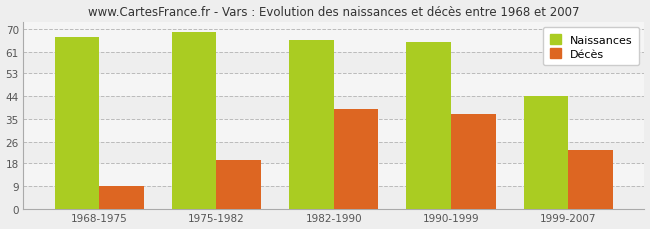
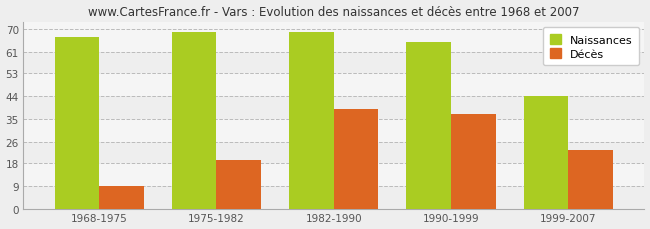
Naissances/1982-1990: 66 -> 69
